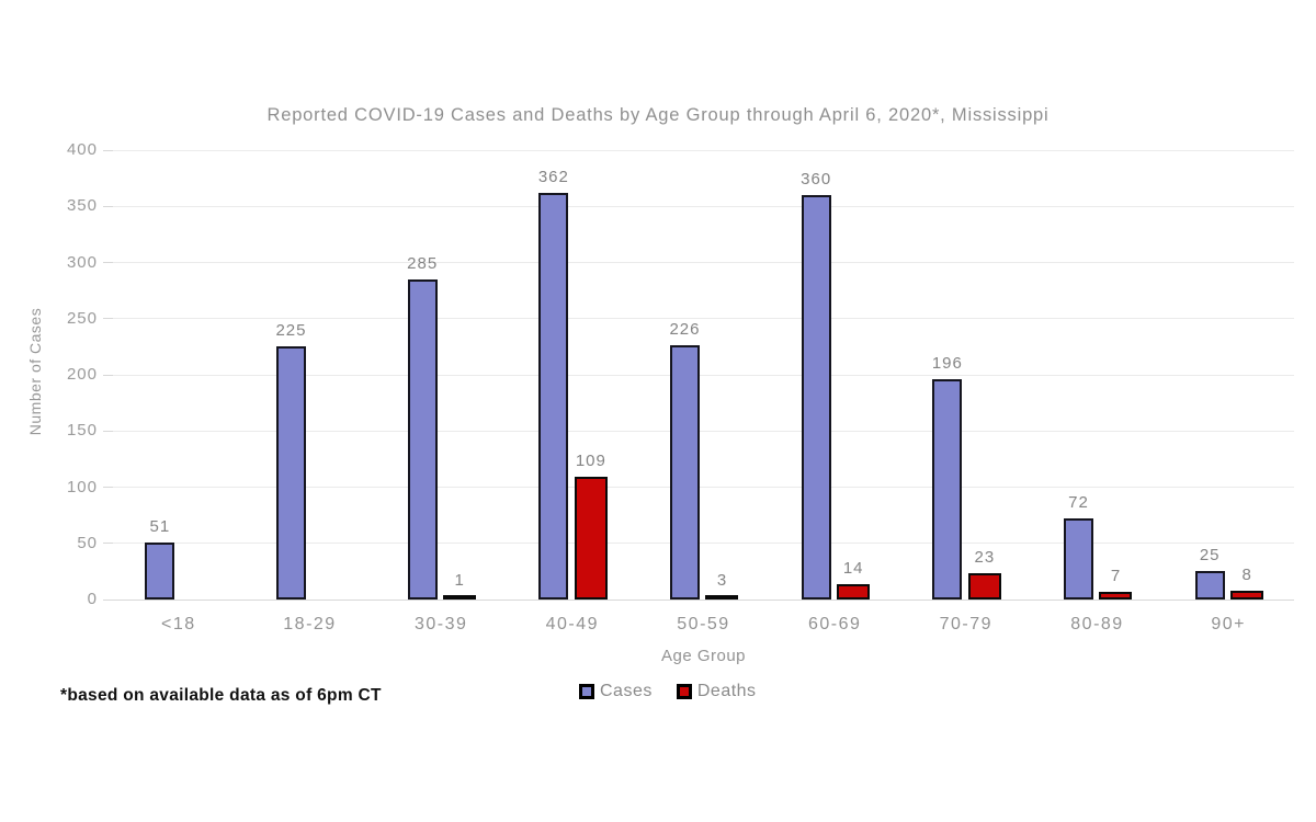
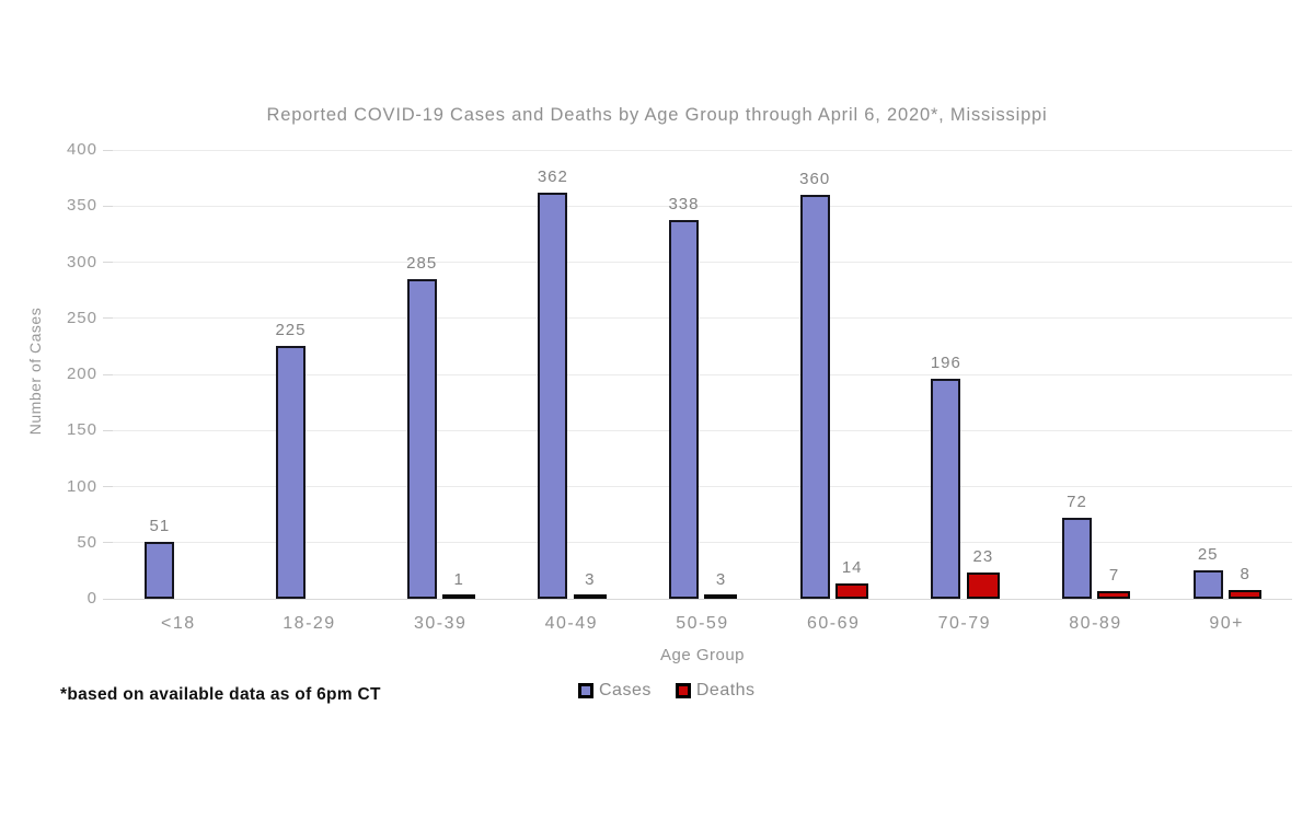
Deaths/40-49: 109 -> 3
Cases/50-59: 226 -> 338
